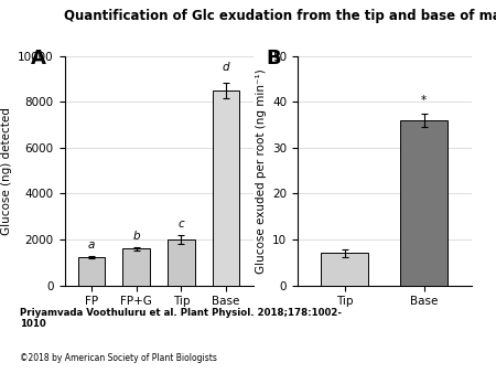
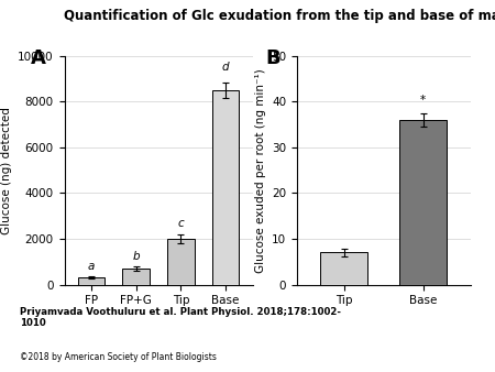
FP: 1250 -> 310
FP+G: 1600 -> 700
